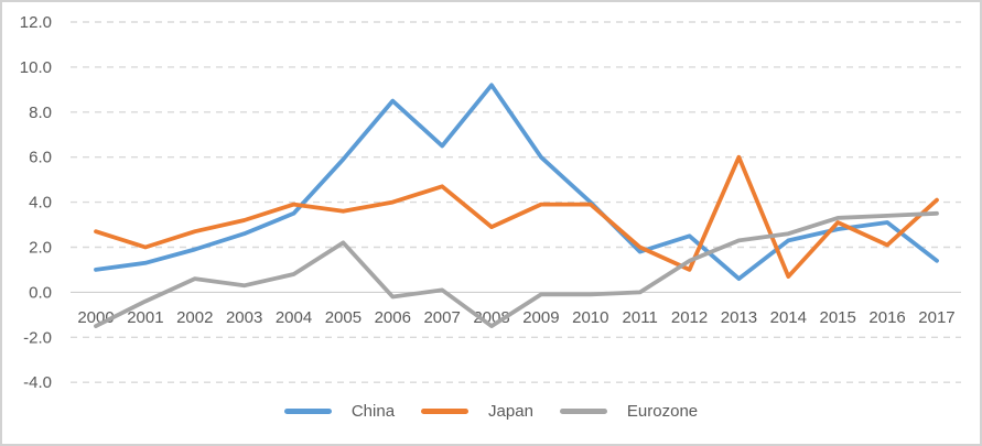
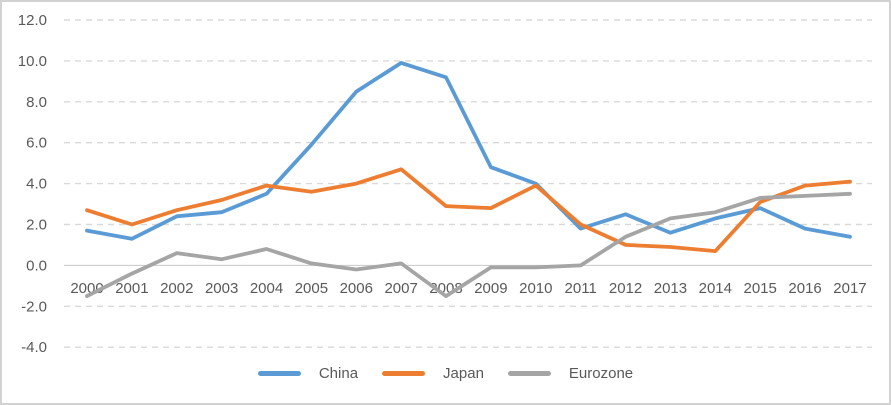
China/2000: 1.0 -> 1.7
China/2002: 1.9 -> 2.4
Eurozone/2005: 2.2 -> 0.1
China/2007: 6.5 -> 9.9
China/2009: 6.0 -> 4.8
Japan/2009: 3.9 -> 2.8
China/2013: 0.6 -> 1.6
Japan/2013: 6.0 -> 0.9
China/2016: 3.1 -> 1.8
Japan/2016: 2.1 -> 3.9
